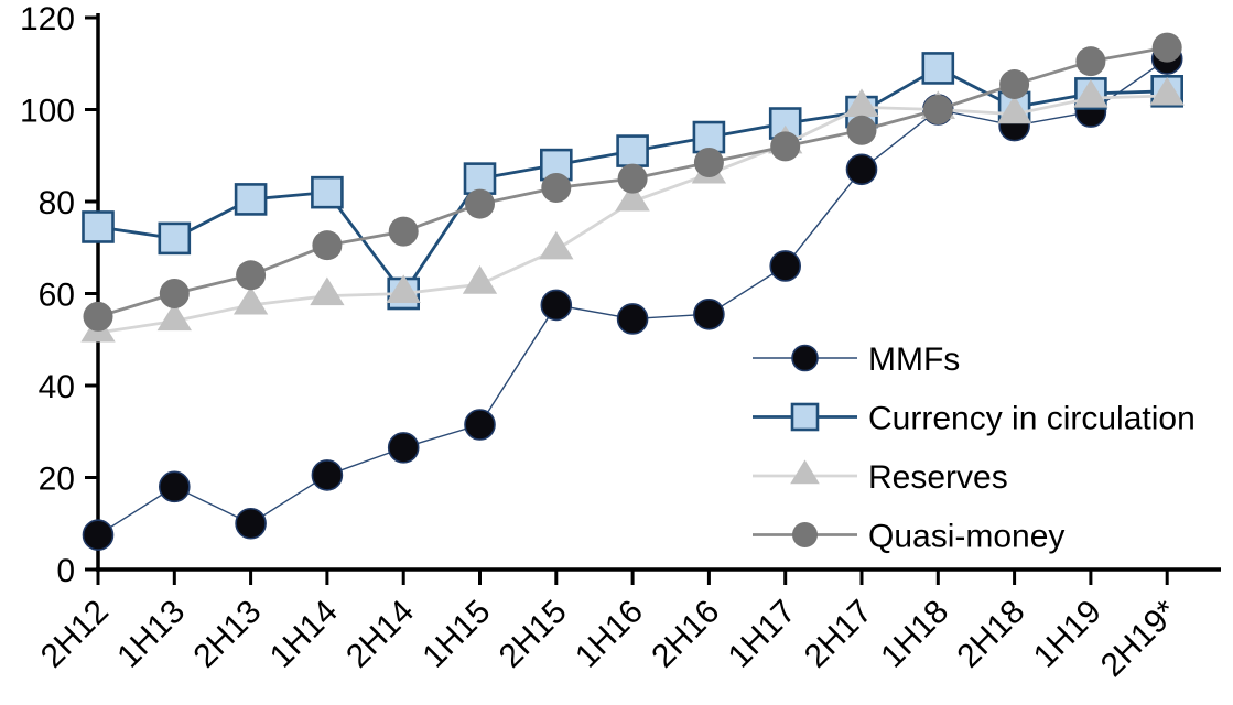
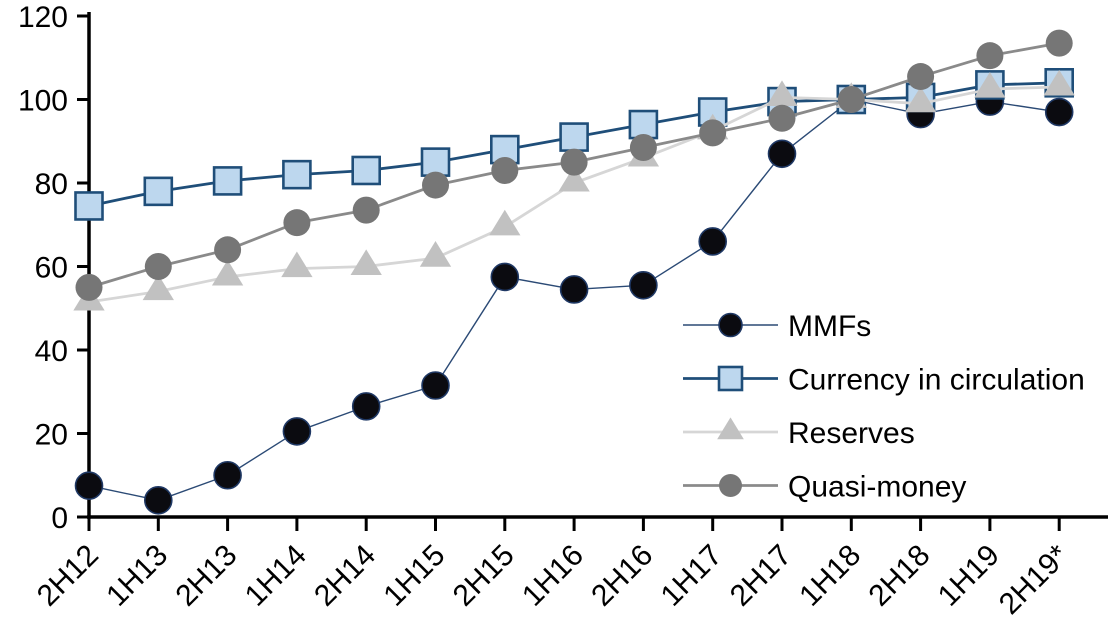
MMFs/1H13: 18 -> 4
Currency in circulation/1H13: 72 -> 78
Currency in circulation/2H14: 60 -> 83
Currency in circulation/1H18: 109 -> 100
MMFs/2H19*: 111 -> 97
